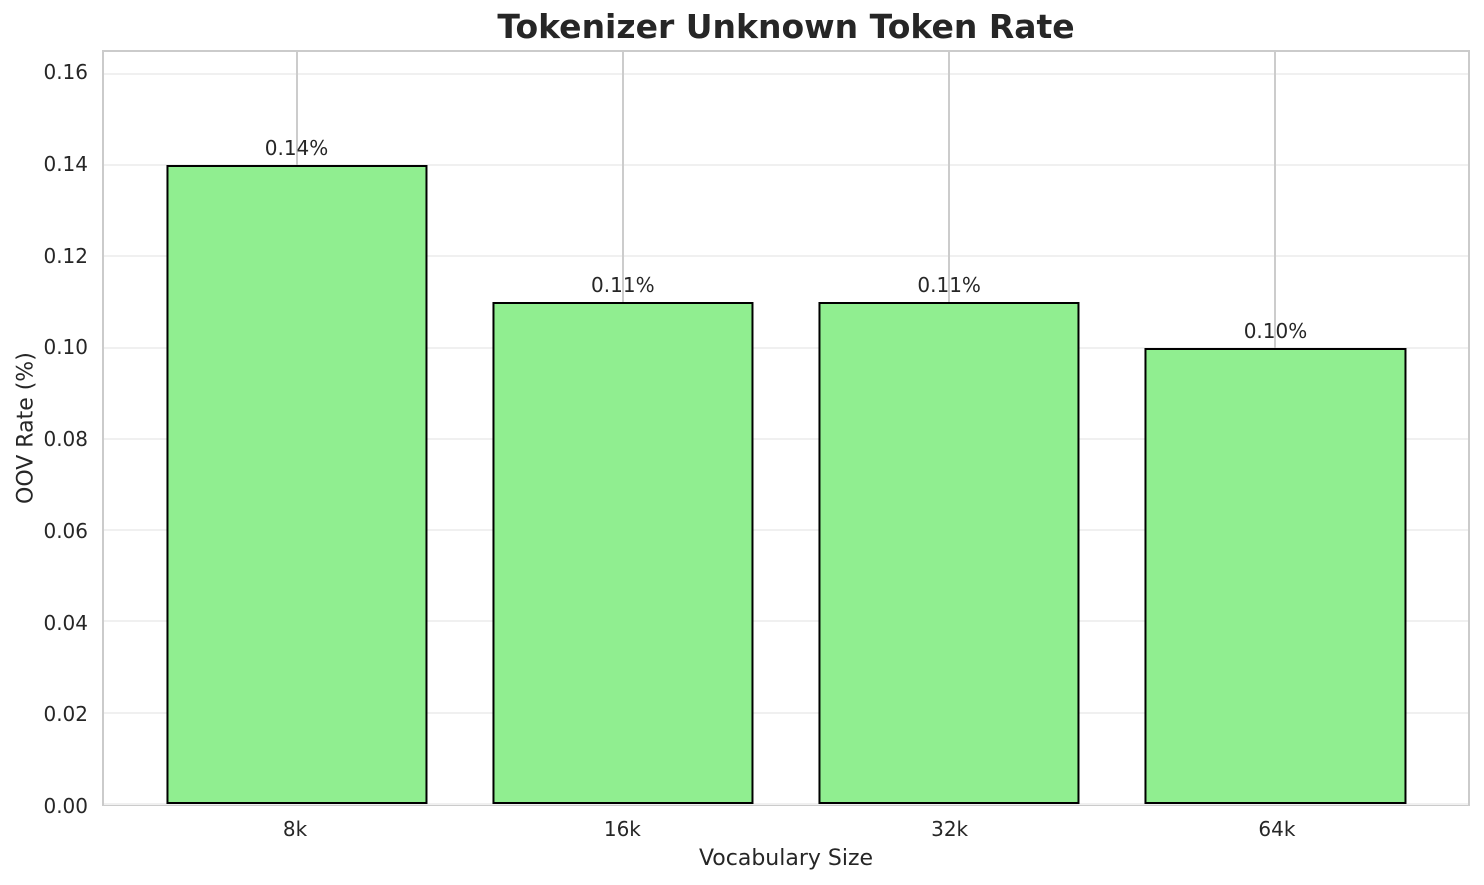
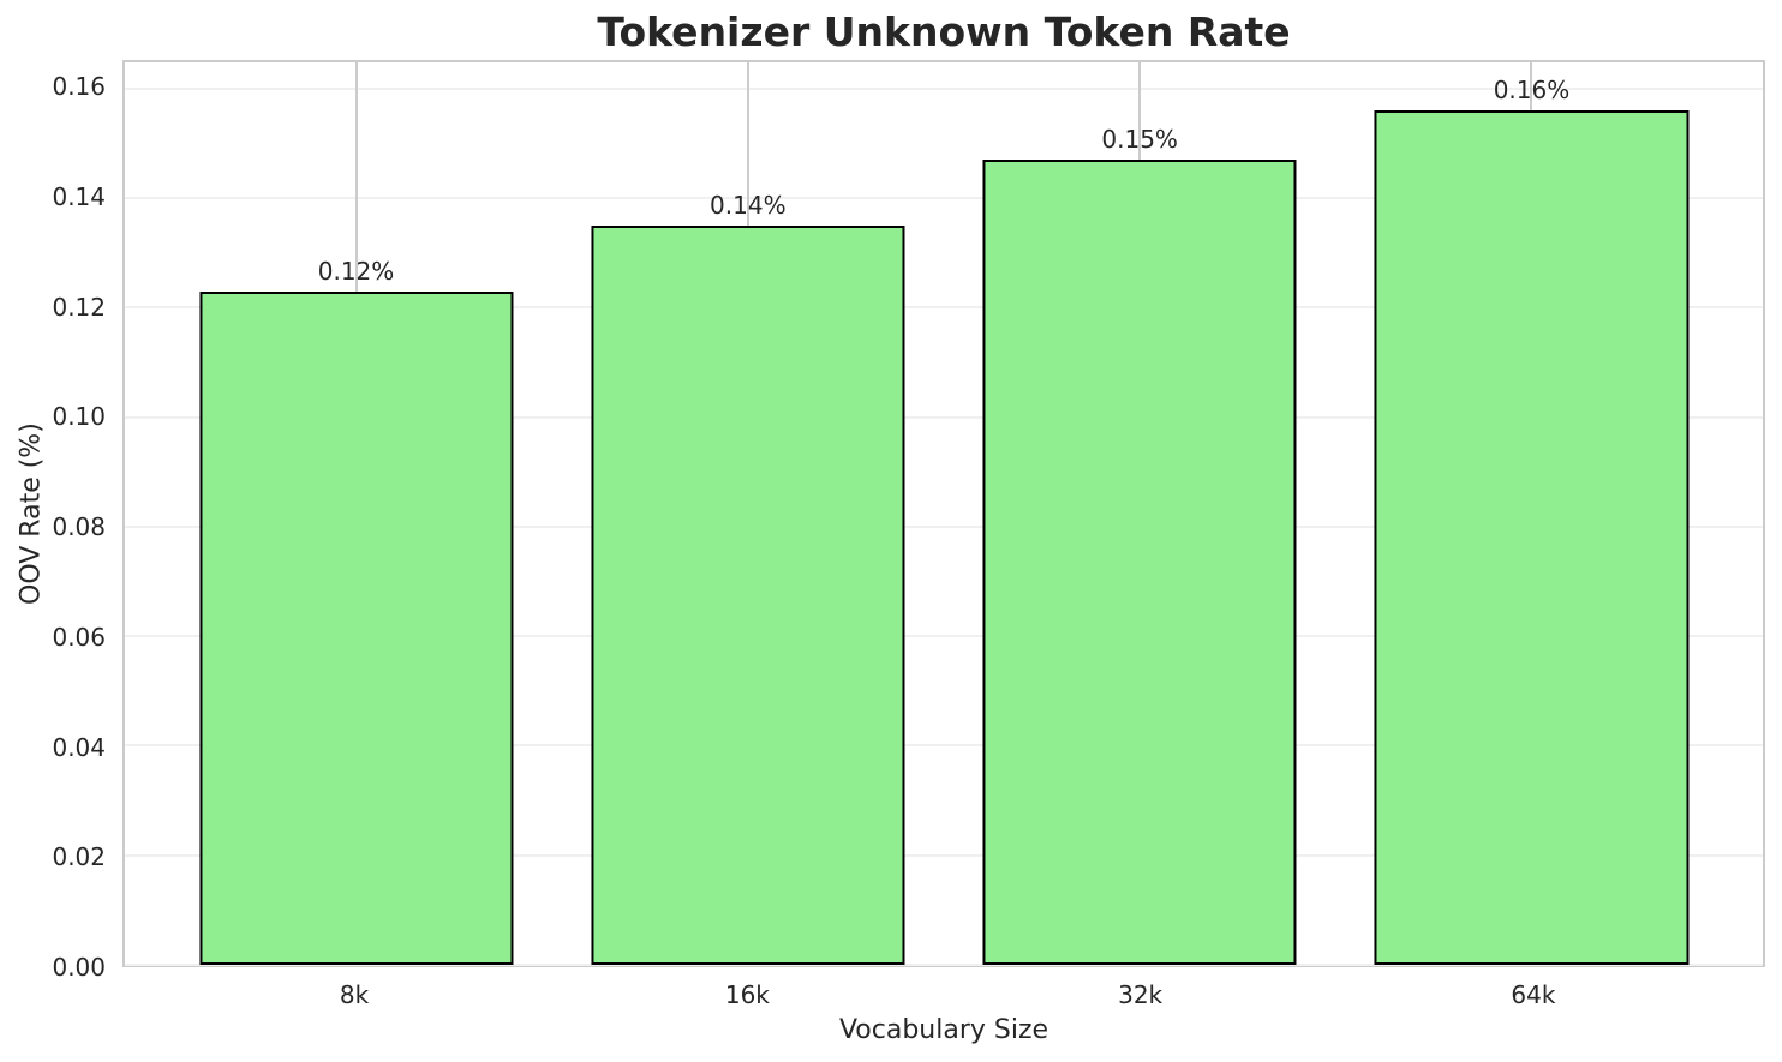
8k: 0.14% -> 0.12%
16k: 0.11% -> 0.14%
32k: 0.11% -> 0.15%
64k: 0.10% -> 0.16%
